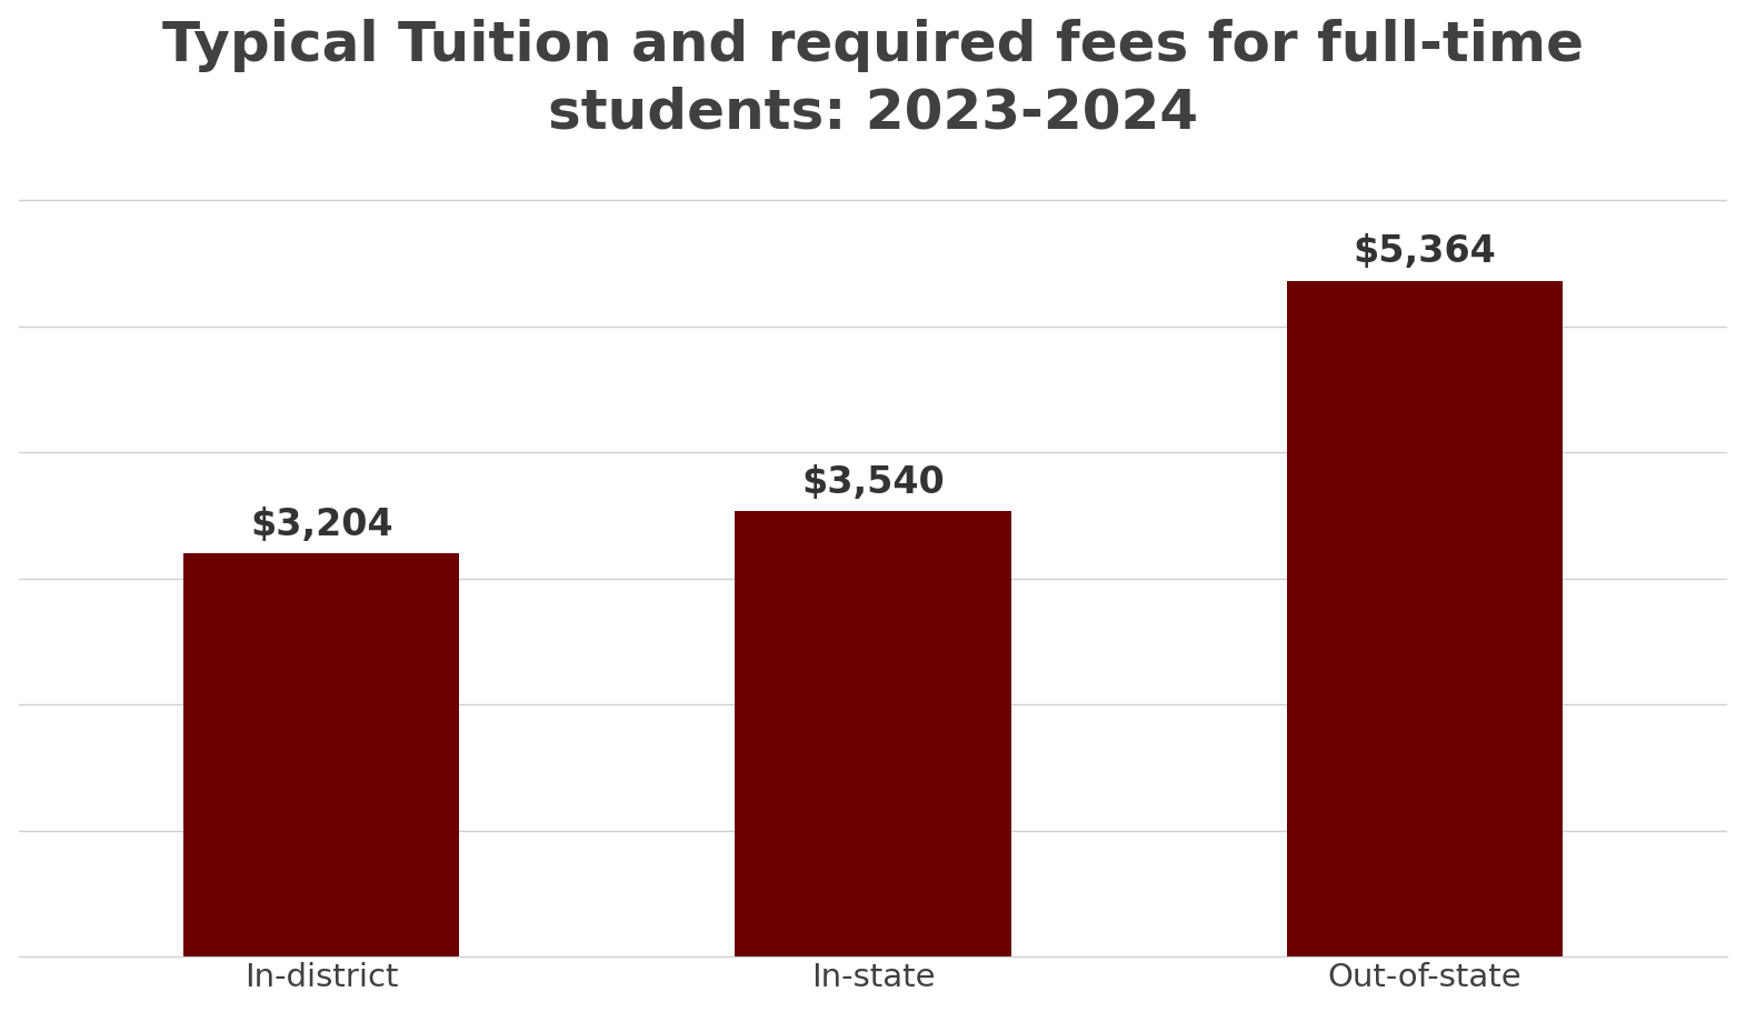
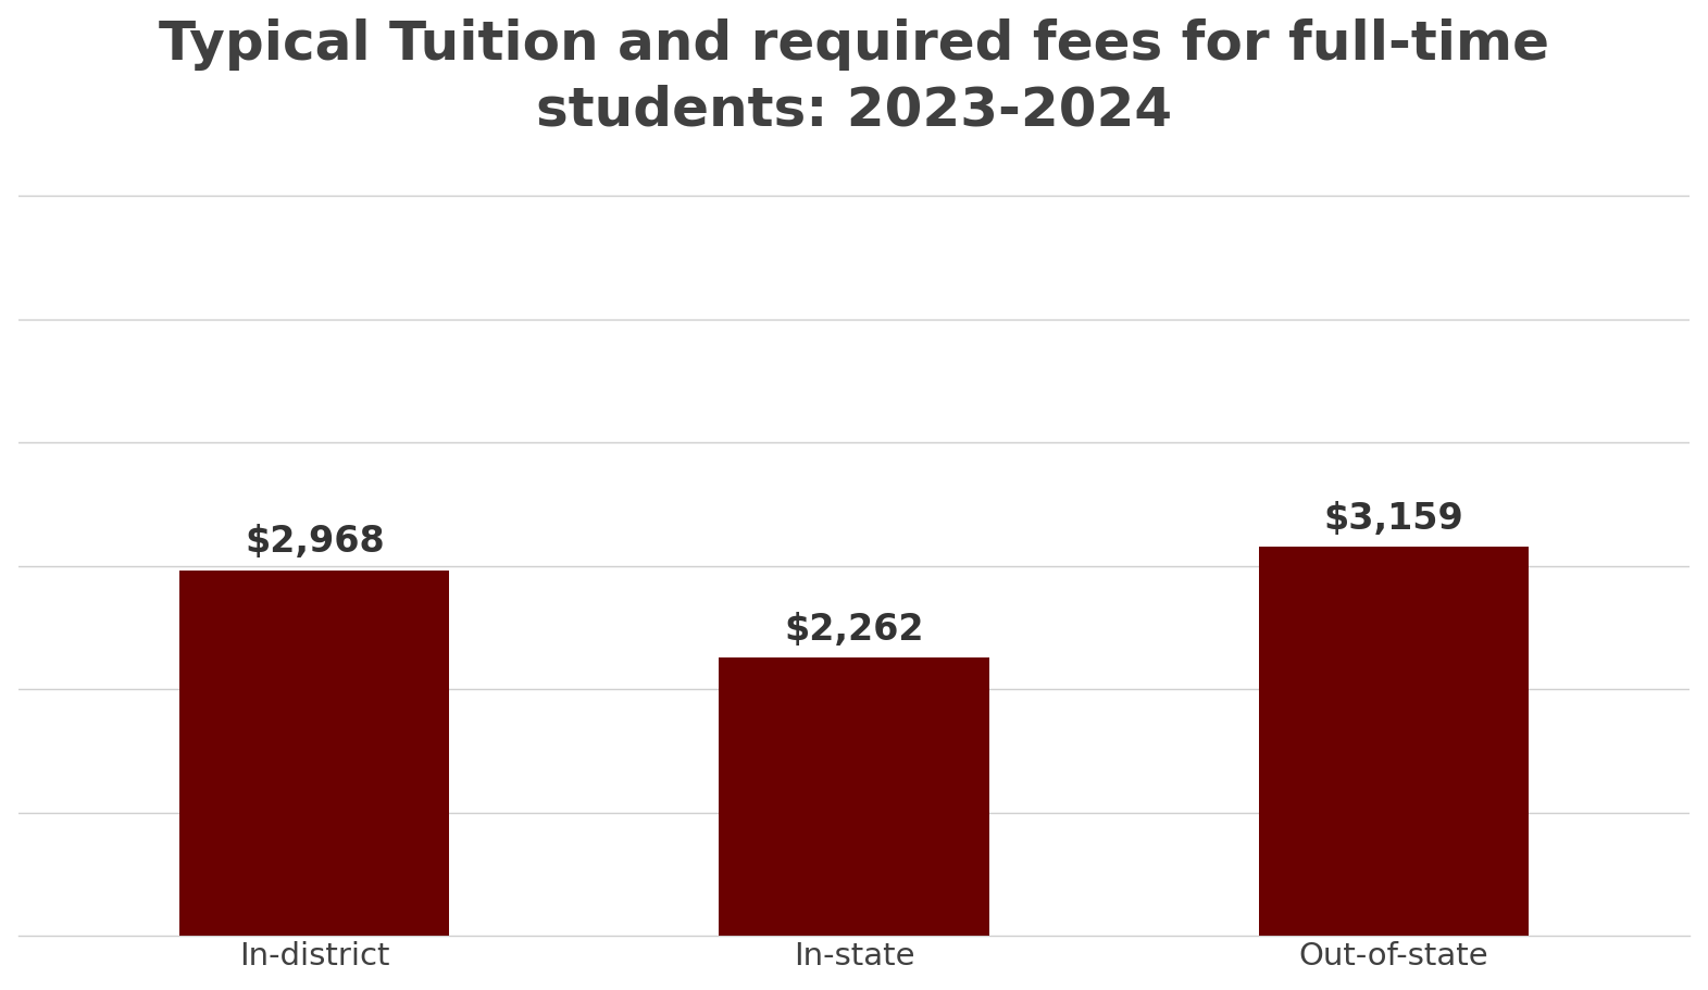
In-district: $3,204 -> $2,968
In-state: $3,540 -> $2,262
Out-of-state: $5,364 -> $3,159
